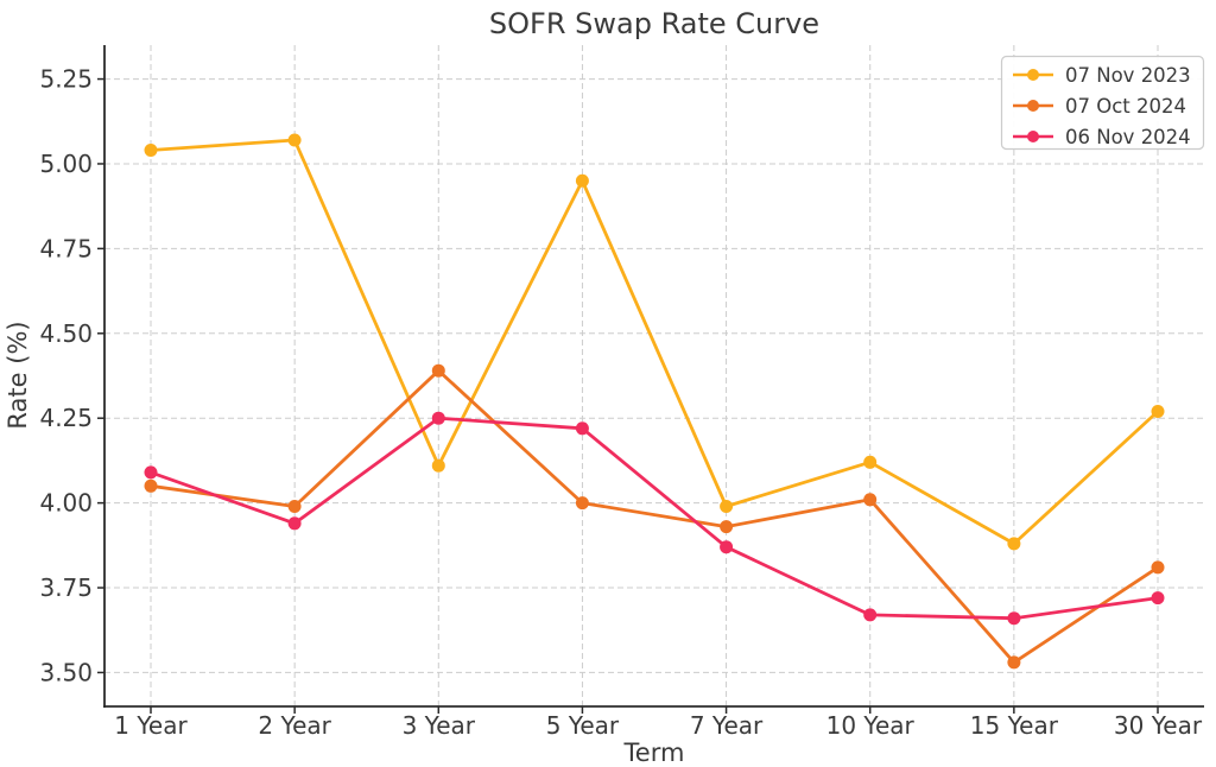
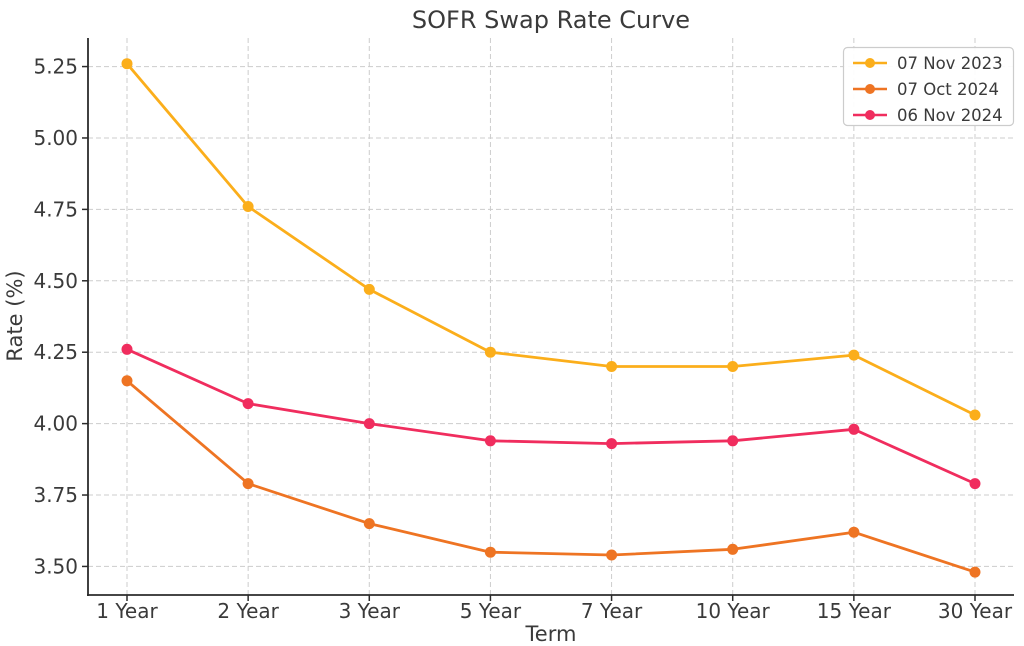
07 Nov 2023/1 Year: 5.04 -> 5.26
07 Oct 2024/1 Year: 4.05 -> 4.15
06 Nov 2024/1 Year: 4.09 -> 4.26
07 Nov 2023/2 Year: 5.07 -> 4.76
07 Oct 2024/2 Year: 3.99 -> 3.79
06 Nov 2024/2 Year: 3.94 -> 4.07
07 Nov 2023/3 Year: 4.11 -> 4.47
07 Oct 2024/3 Year: 4.39 -> 3.65
06 Nov 2024/3 Year: 4.25 -> 4.00
07 Nov 2023/5 Year: 4.95 -> 4.25
07 Oct 2024/5 Year: 4.00 -> 3.55
06 Nov 2024/5 Year: 4.22 -> 3.94
07 Nov 2023/7 Year: 3.99 -> 4.20
07 Oct 2024/7 Year: 3.93 -> 3.54
06 Nov 2024/7 Year: 3.87 -> 3.93
07 Nov 2023/10 Year: 4.12 -> 4.20
07 Oct 2024/10 Year: 4.01 -> 3.56
06 Nov 2024/10 Year: 3.67 -> 3.94
07 Nov 2023/15 Year: 3.88 -> 4.24
07 Oct 2024/15 Year: 3.53 -> 3.62
06 Nov 2024/15 Year: 3.66 -> 3.98
07 Nov 2023/30 Year: 4.27 -> 4.03
07 Oct 2024/30 Year: 3.81 -> 3.48
06 Nov 2024/30 Year: 3.72 -> 3.79
